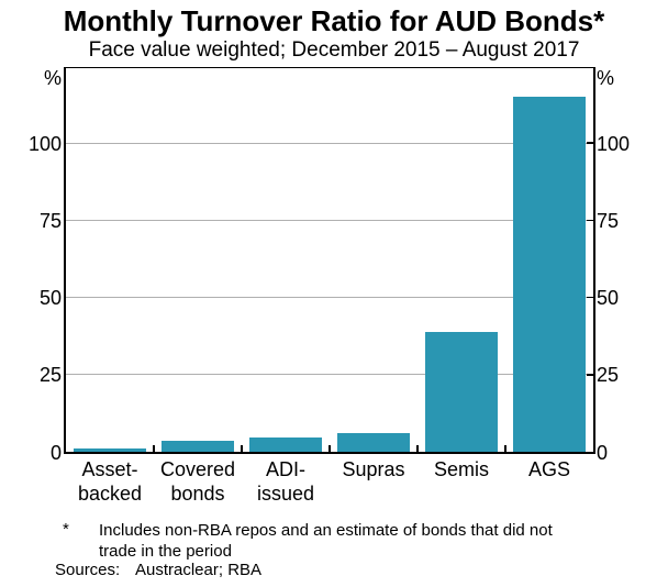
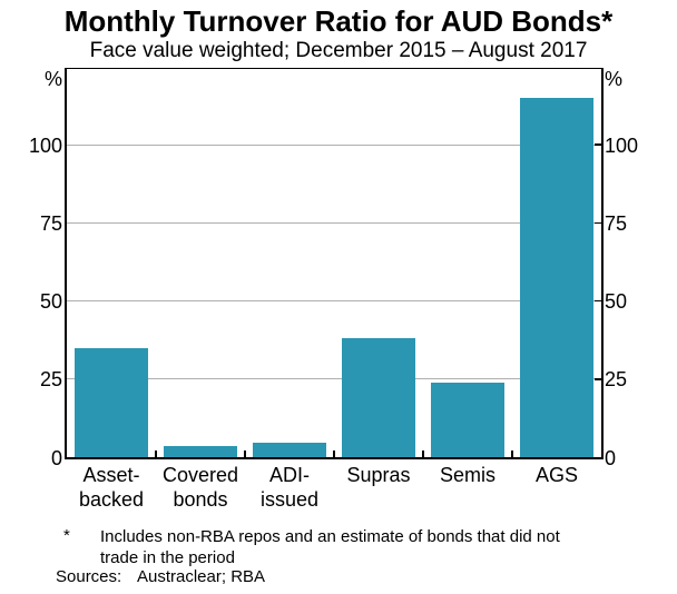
Asset- backed: 1 -> 35
Supras: 6 -> 38
Semis: 39 -> 24
